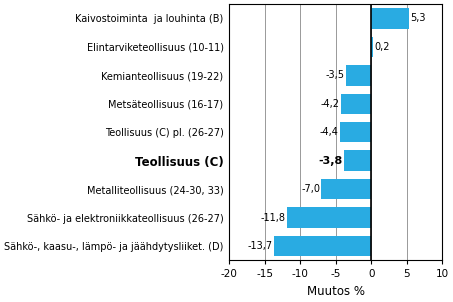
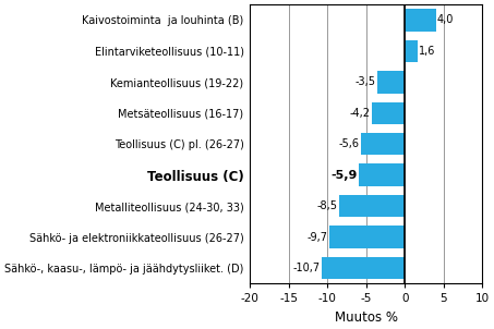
Kaivostoiminta ja louhinta (B): 5,3 -> 4,0
Elintarviketeollisuus (10-11): 0,2 -> 1,6
Teollisuus (C) pl. (26-27): -4,4 -> -5,6
Teollisuus (C): -3,8 -> -5,9
Metalliteollisuus (24-30, 33): -7,0 -> -8,5
Sähkö- ja elektroniikkateollisuus (26-27): -11,8 -> -9,7
Sähkö-, kaasu-, lämpö- ja jäähdytysliiket. (D): -13,7 -> -10,7
